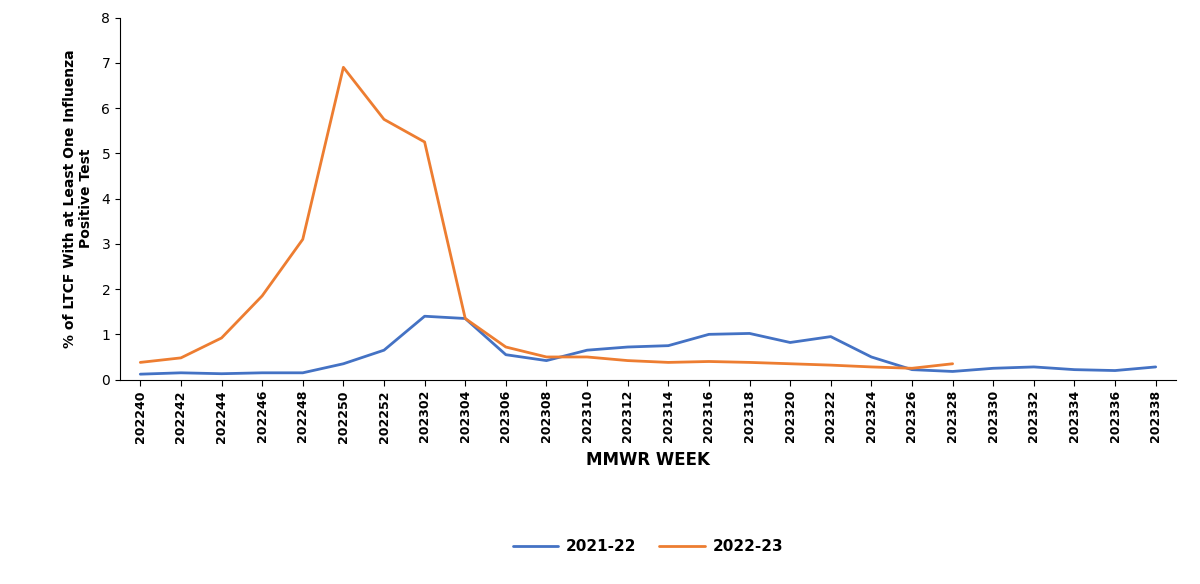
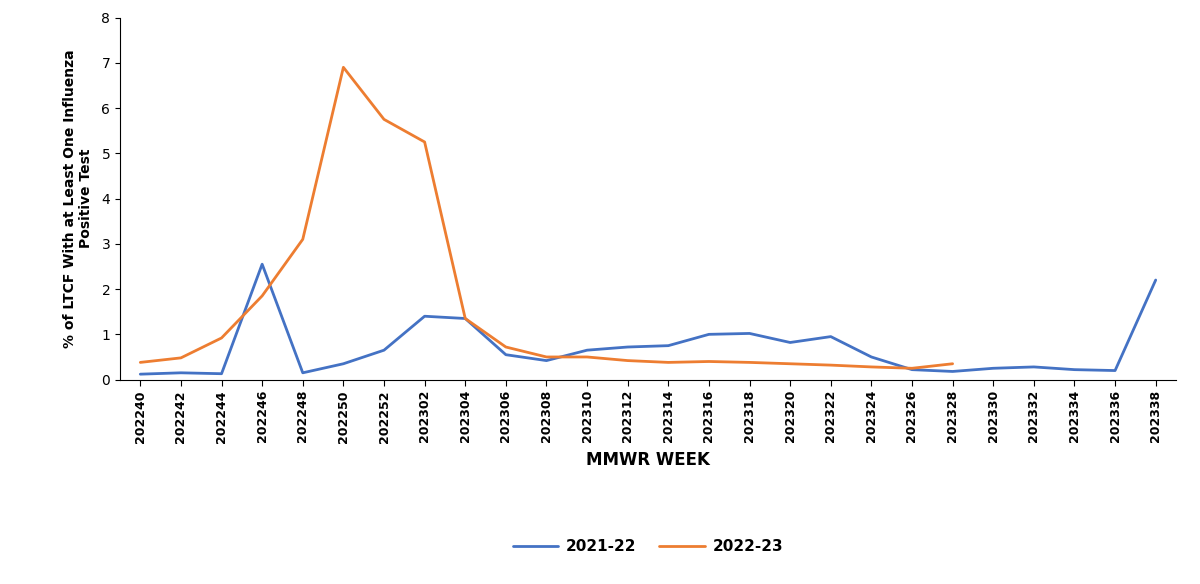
2021-22/202246: 0.15 -> 2.55
2021-22/202338: 0.28 -> 2.20
